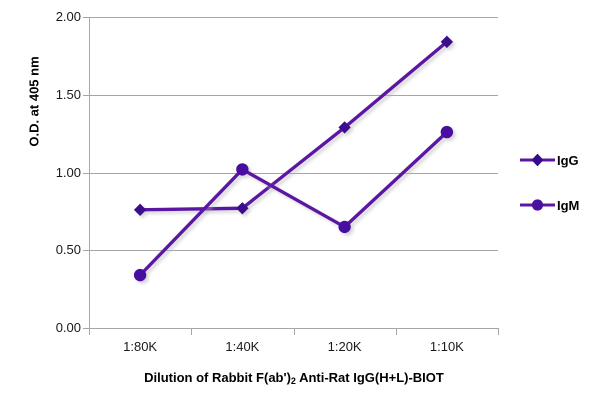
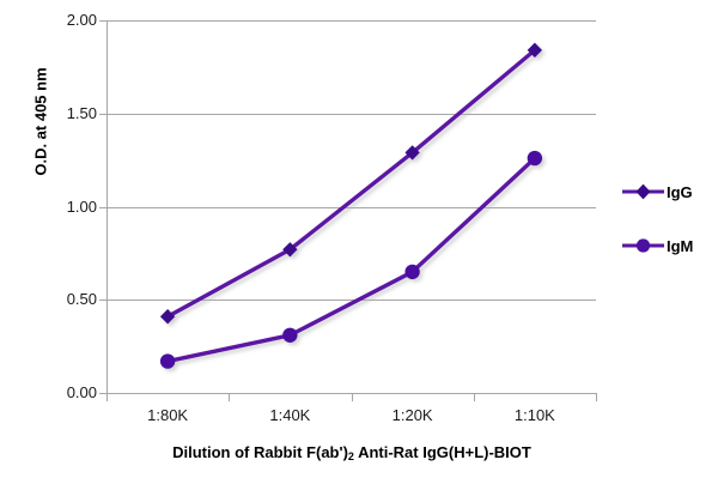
IgG/1:80K: 0.76 -> 0.41
IgM/1:80K: 0.34 -> 0.17
IgM/1:40K: 1.02 -> 0.31
